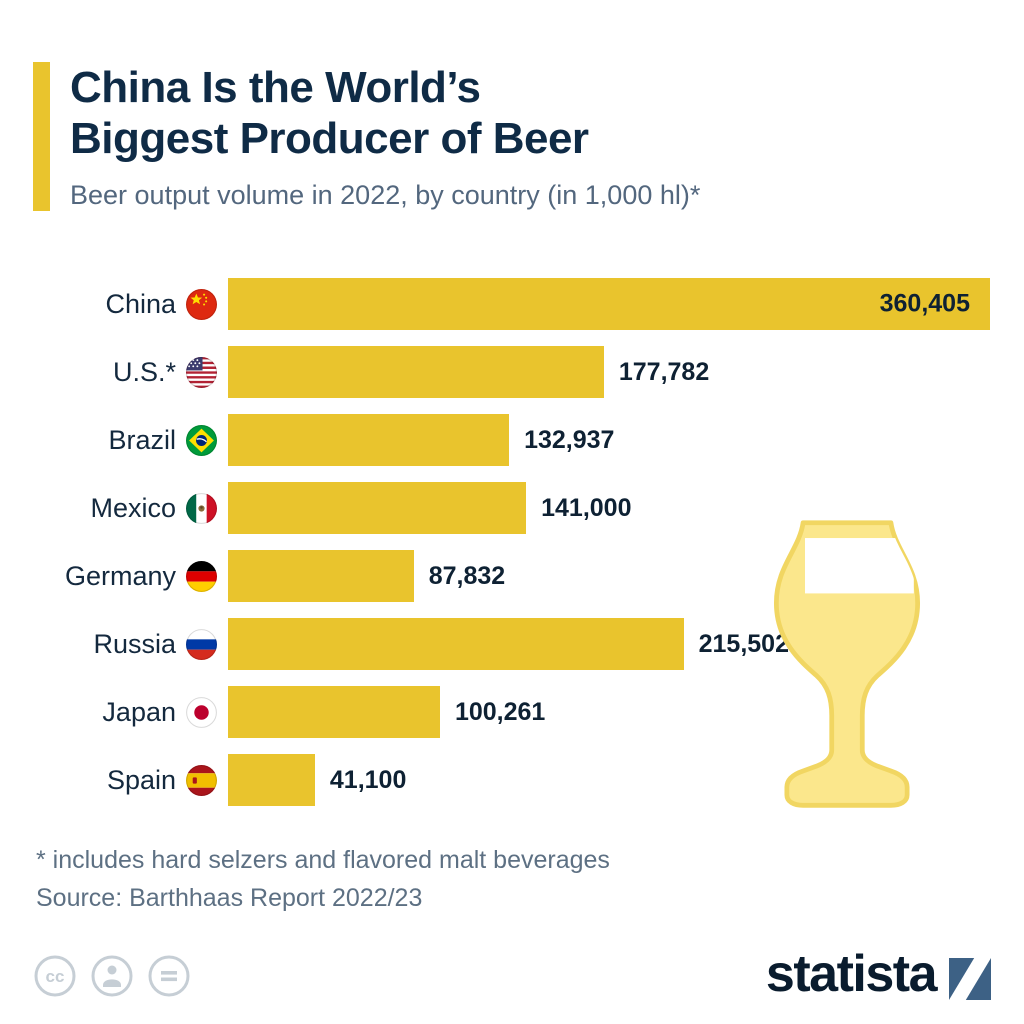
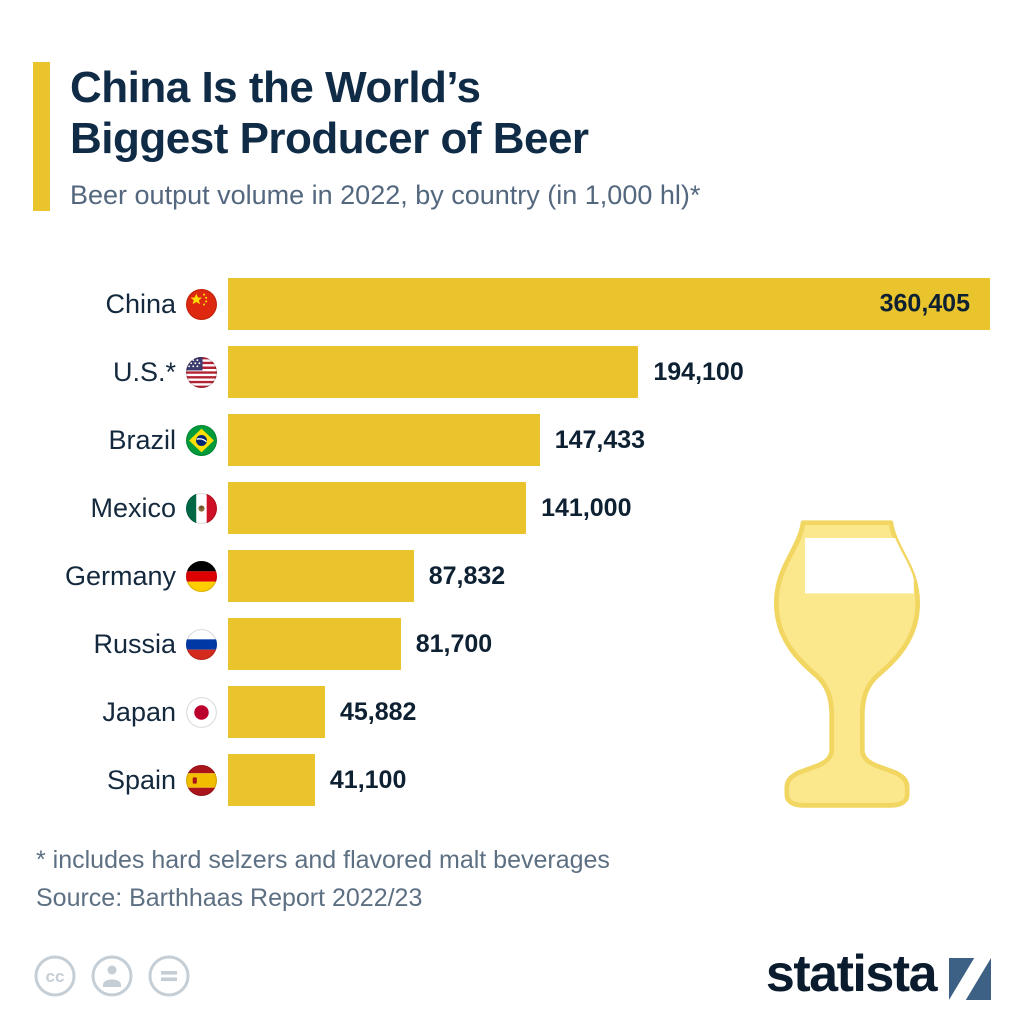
U.S.*: 177,782 -> 194,100
Brazil: 132,937 -> 147,433
Russia: 215,502 -> 81,700
Japan: 100,261 -> 45,882
